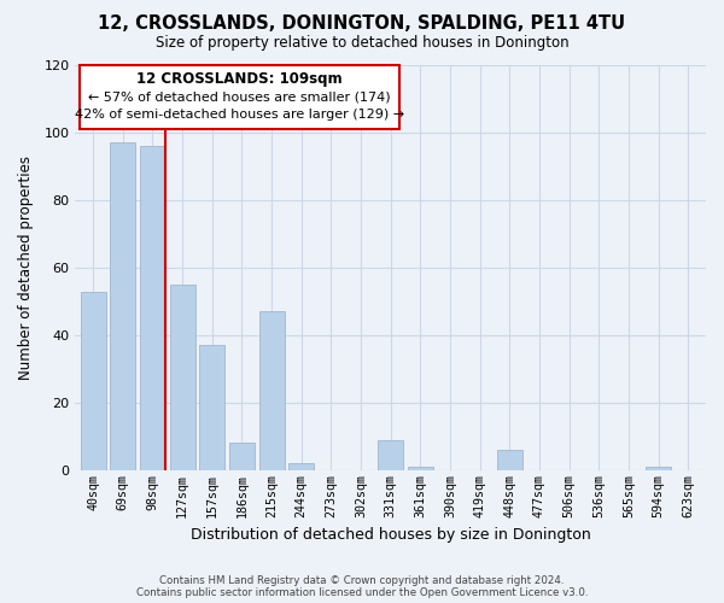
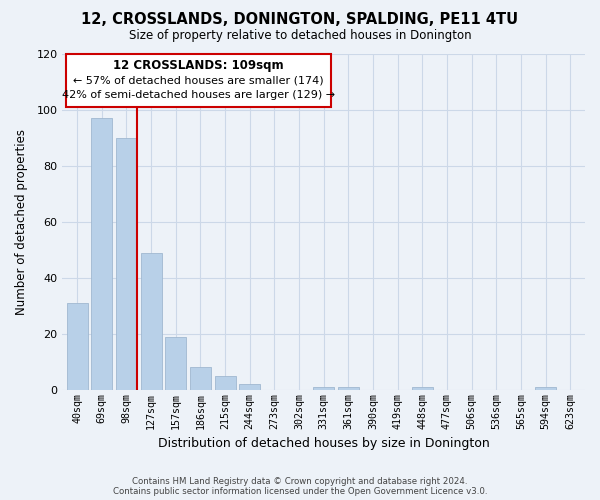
40sqm: 53 -> 31
98sqm: 96 -> 90
127sqm: 55 -> 49
157sqm: 37 -> 19
215sqm: 47 -> 5
331sqm: 9 -> 1
448sqm: 6 -> 1
